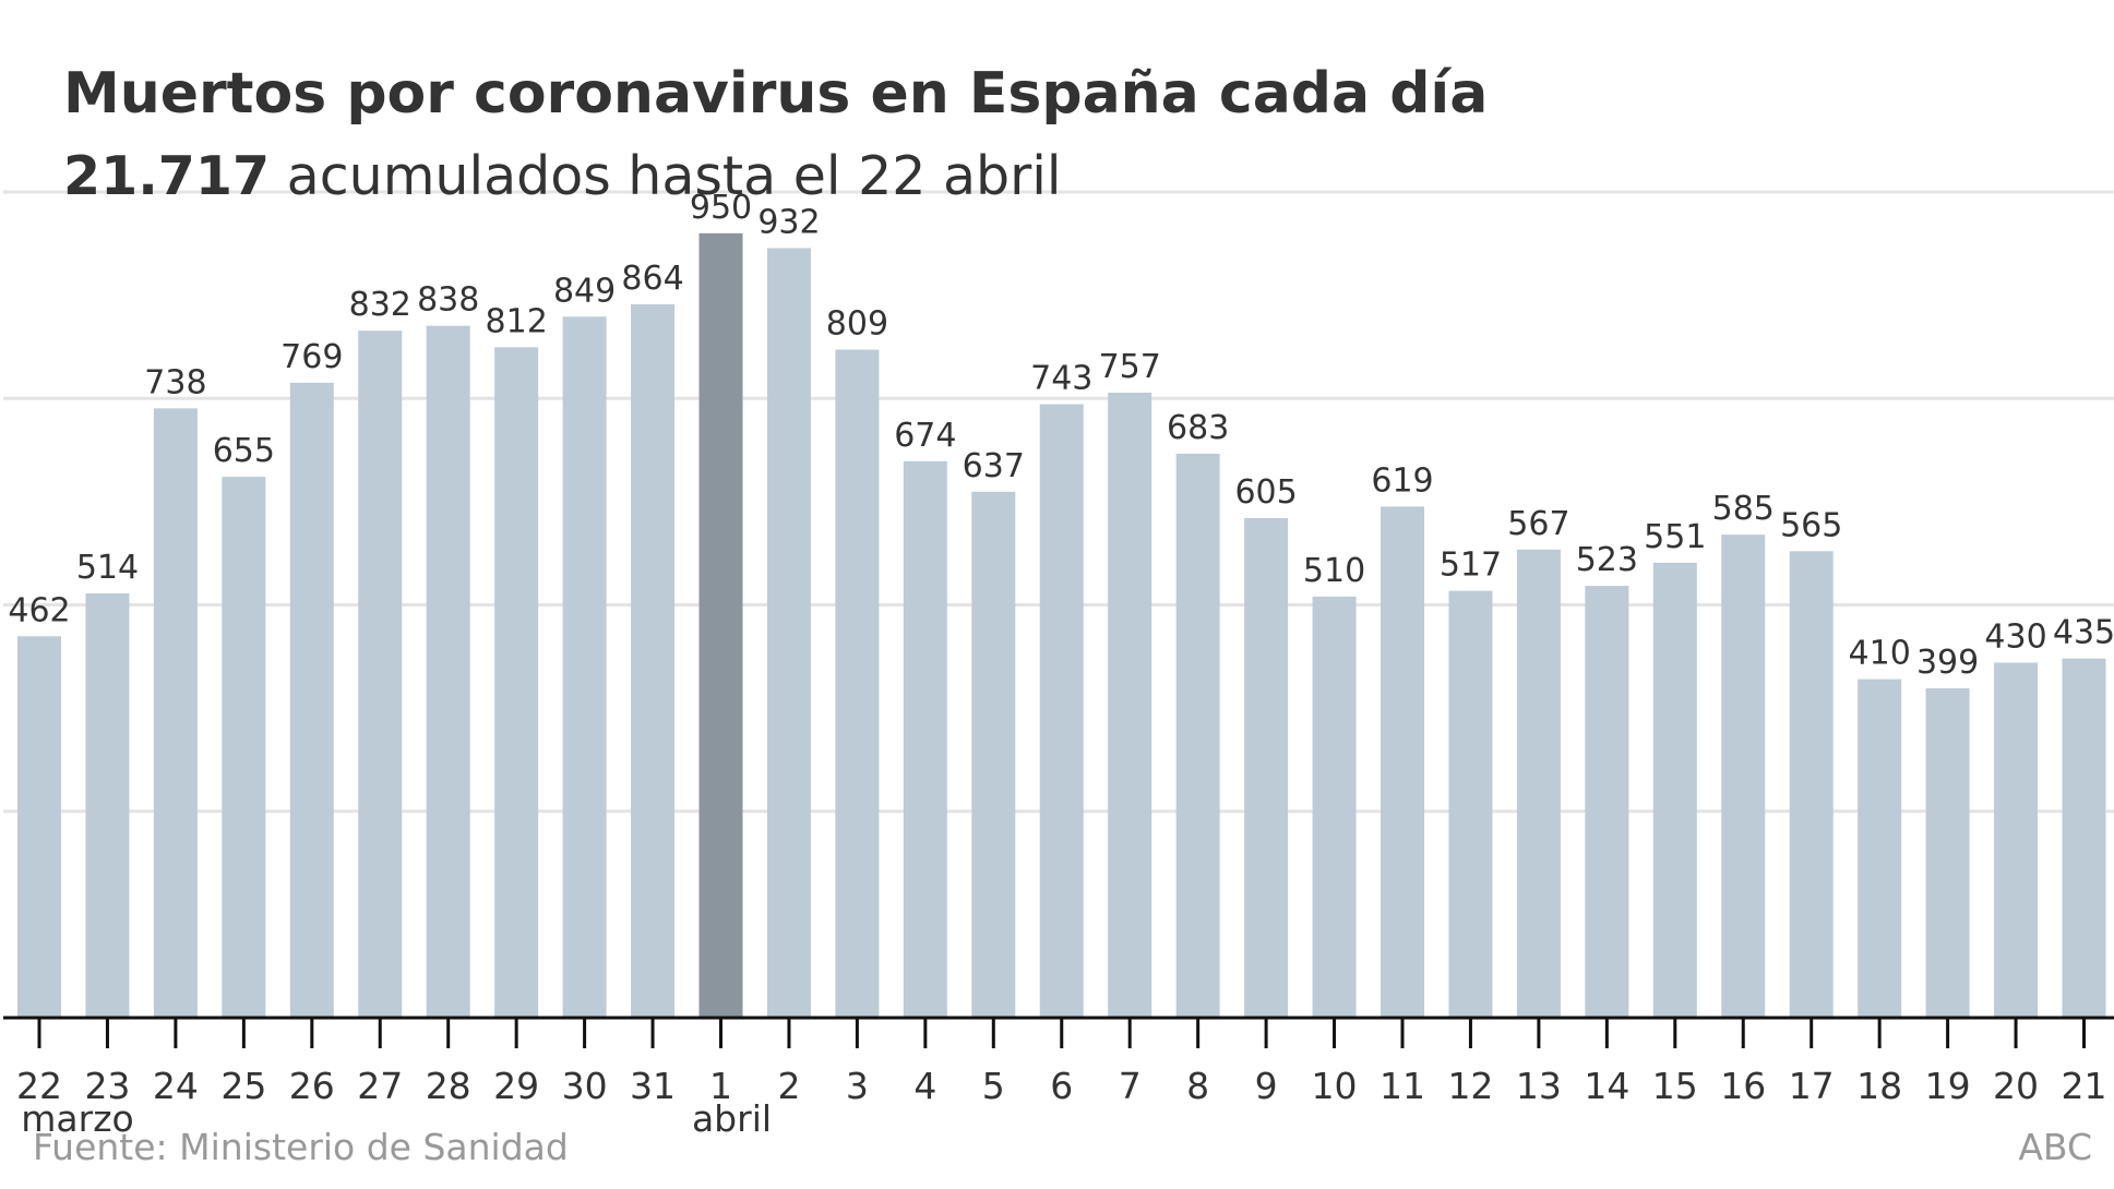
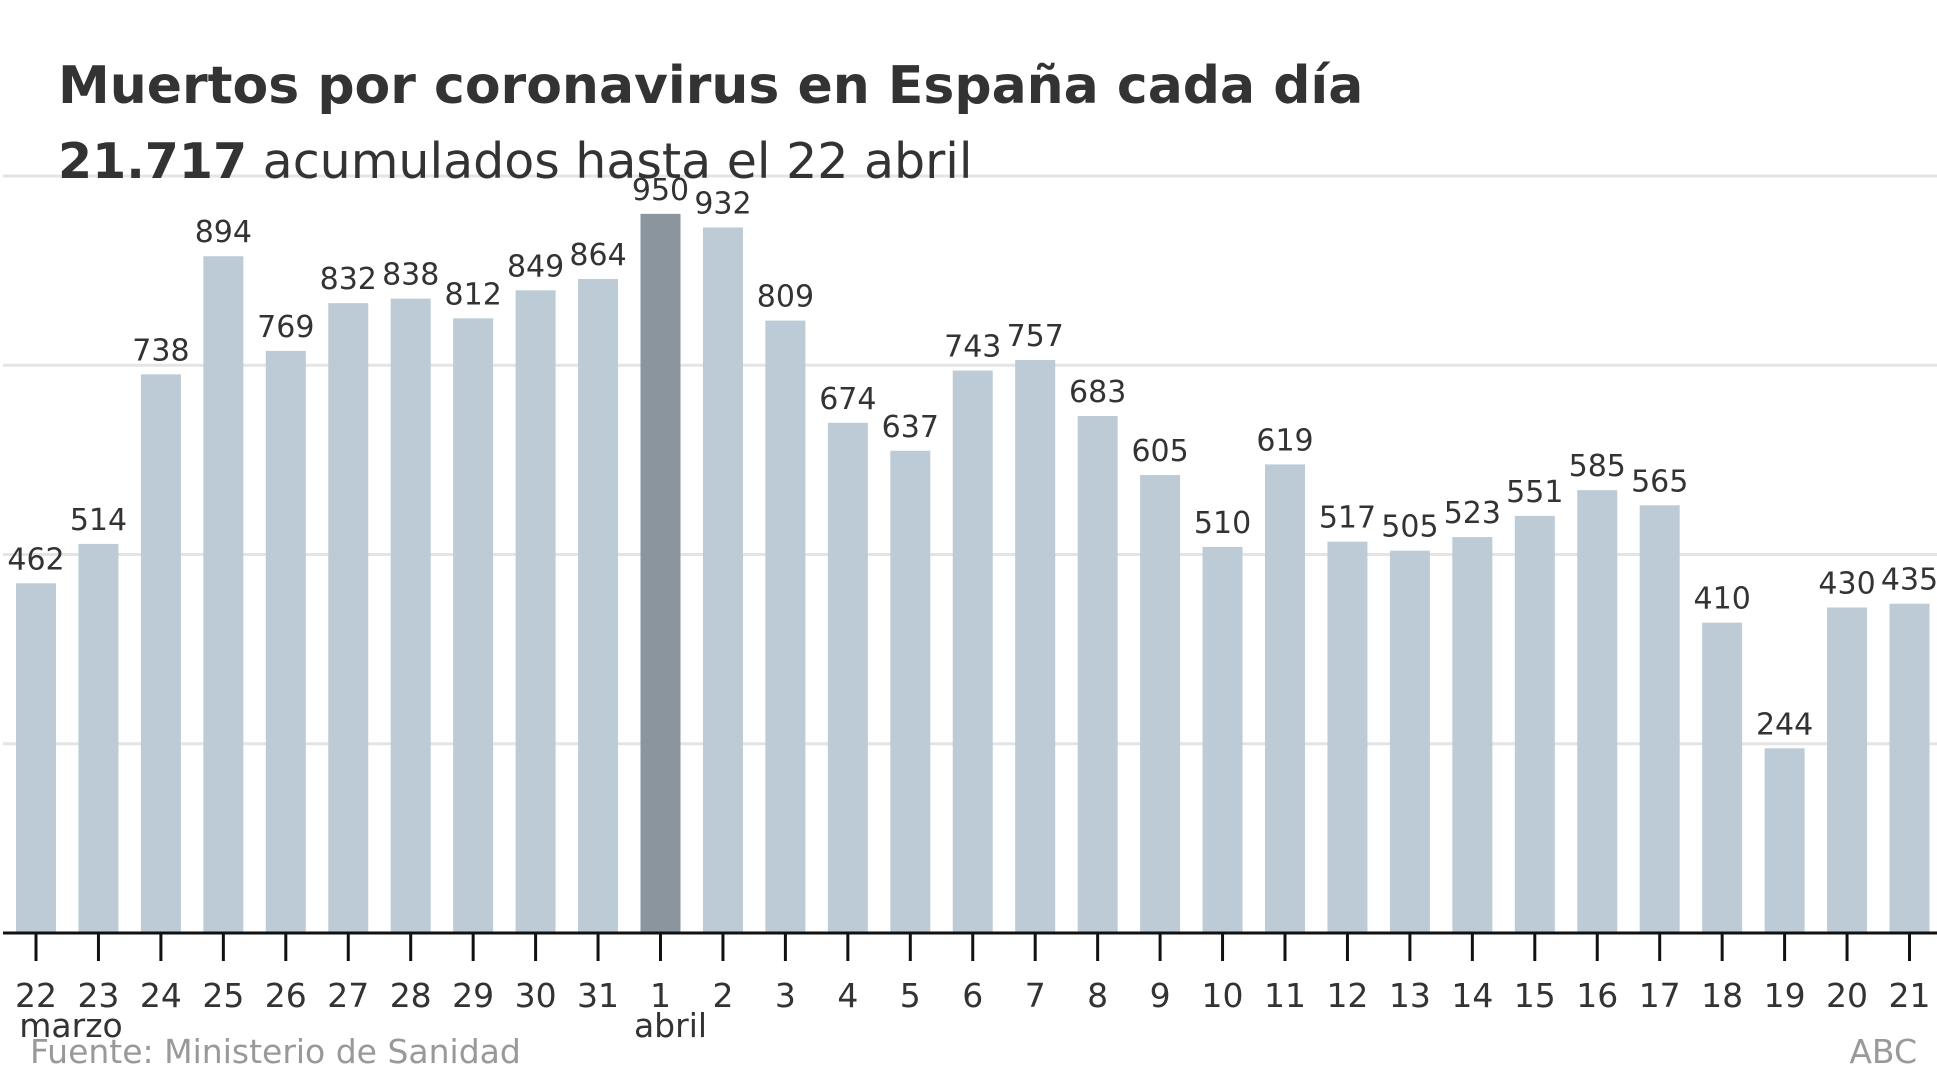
25: 655 -> 894
13: 567 -> 505
19: 399 -> 244
